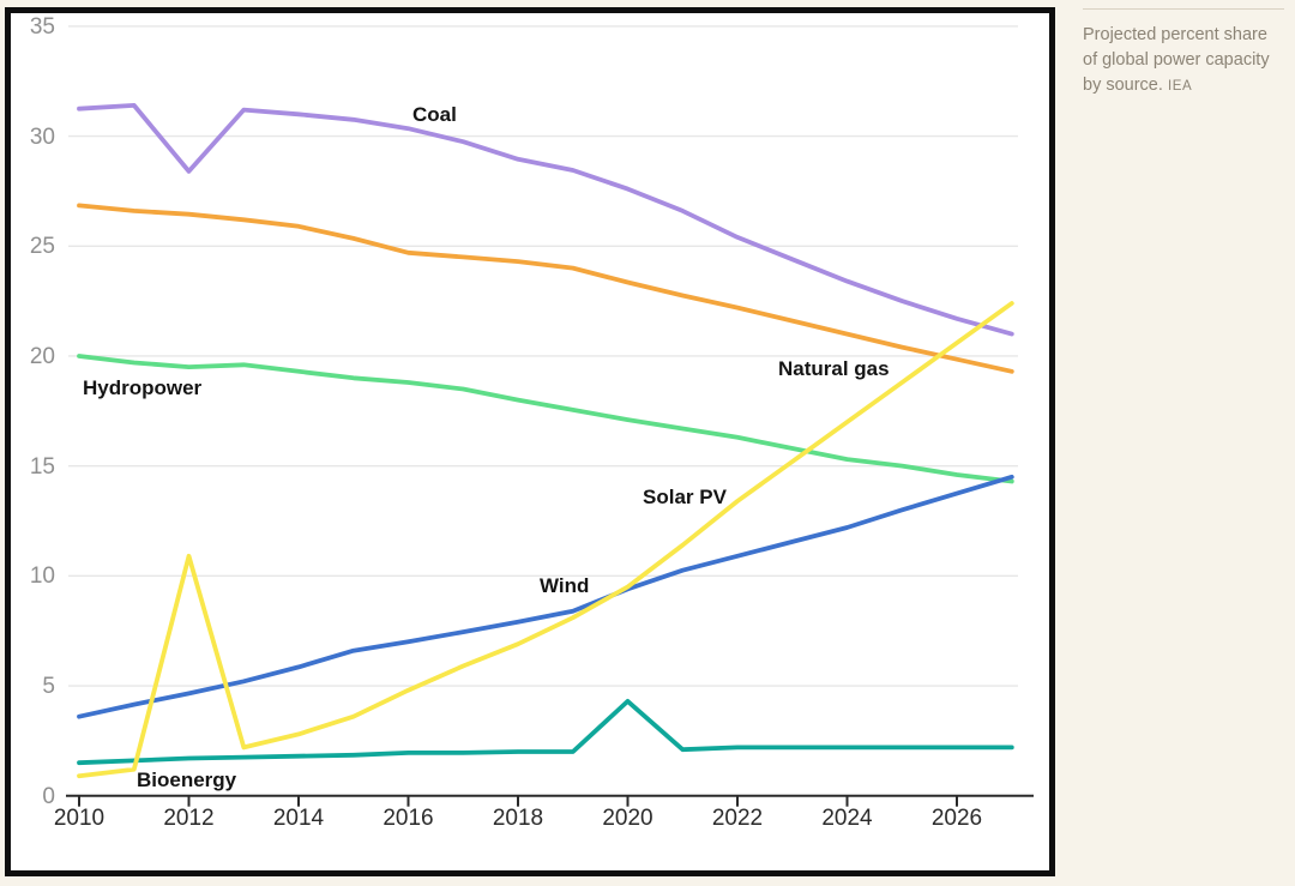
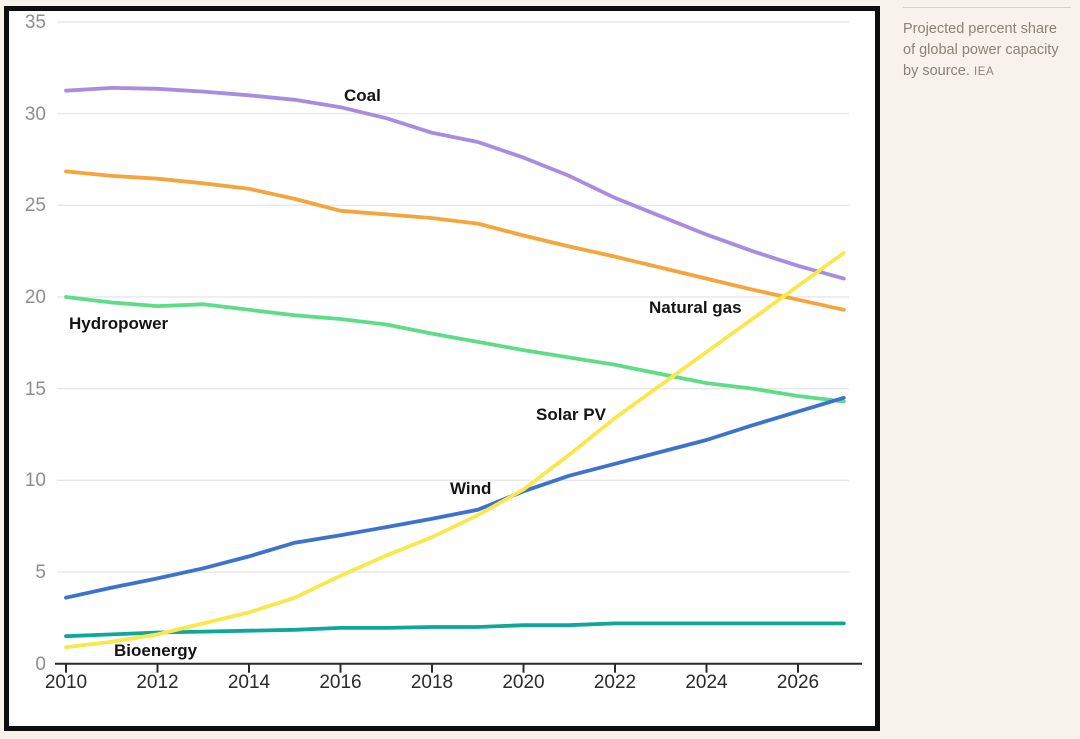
Coal/2012: 28.4 -> 31.4
Solar PV/2012: 10.9 -> 1.6
Bioenergy/2020: 4.3 -> 2.1
